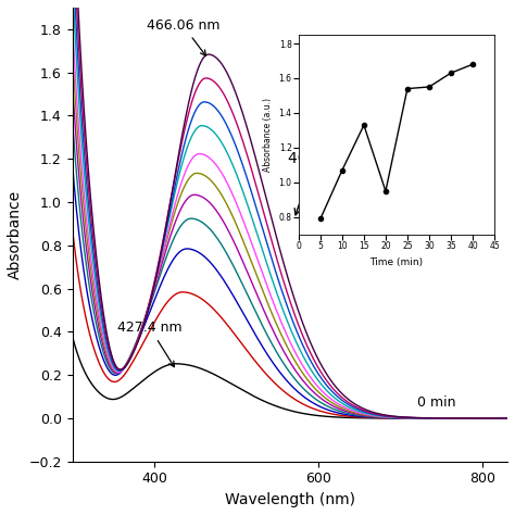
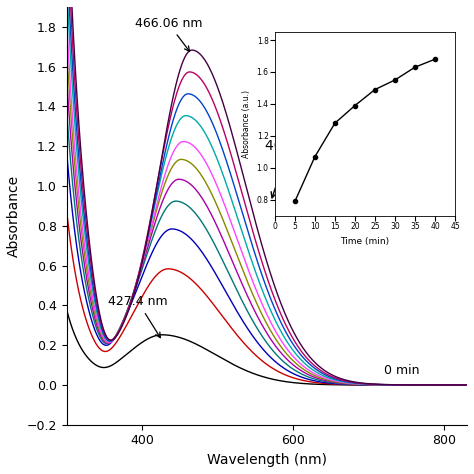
15: 1.33 -> 1.28
20: 0.95 -> 1.39
25: 1.54 -> 1.49
